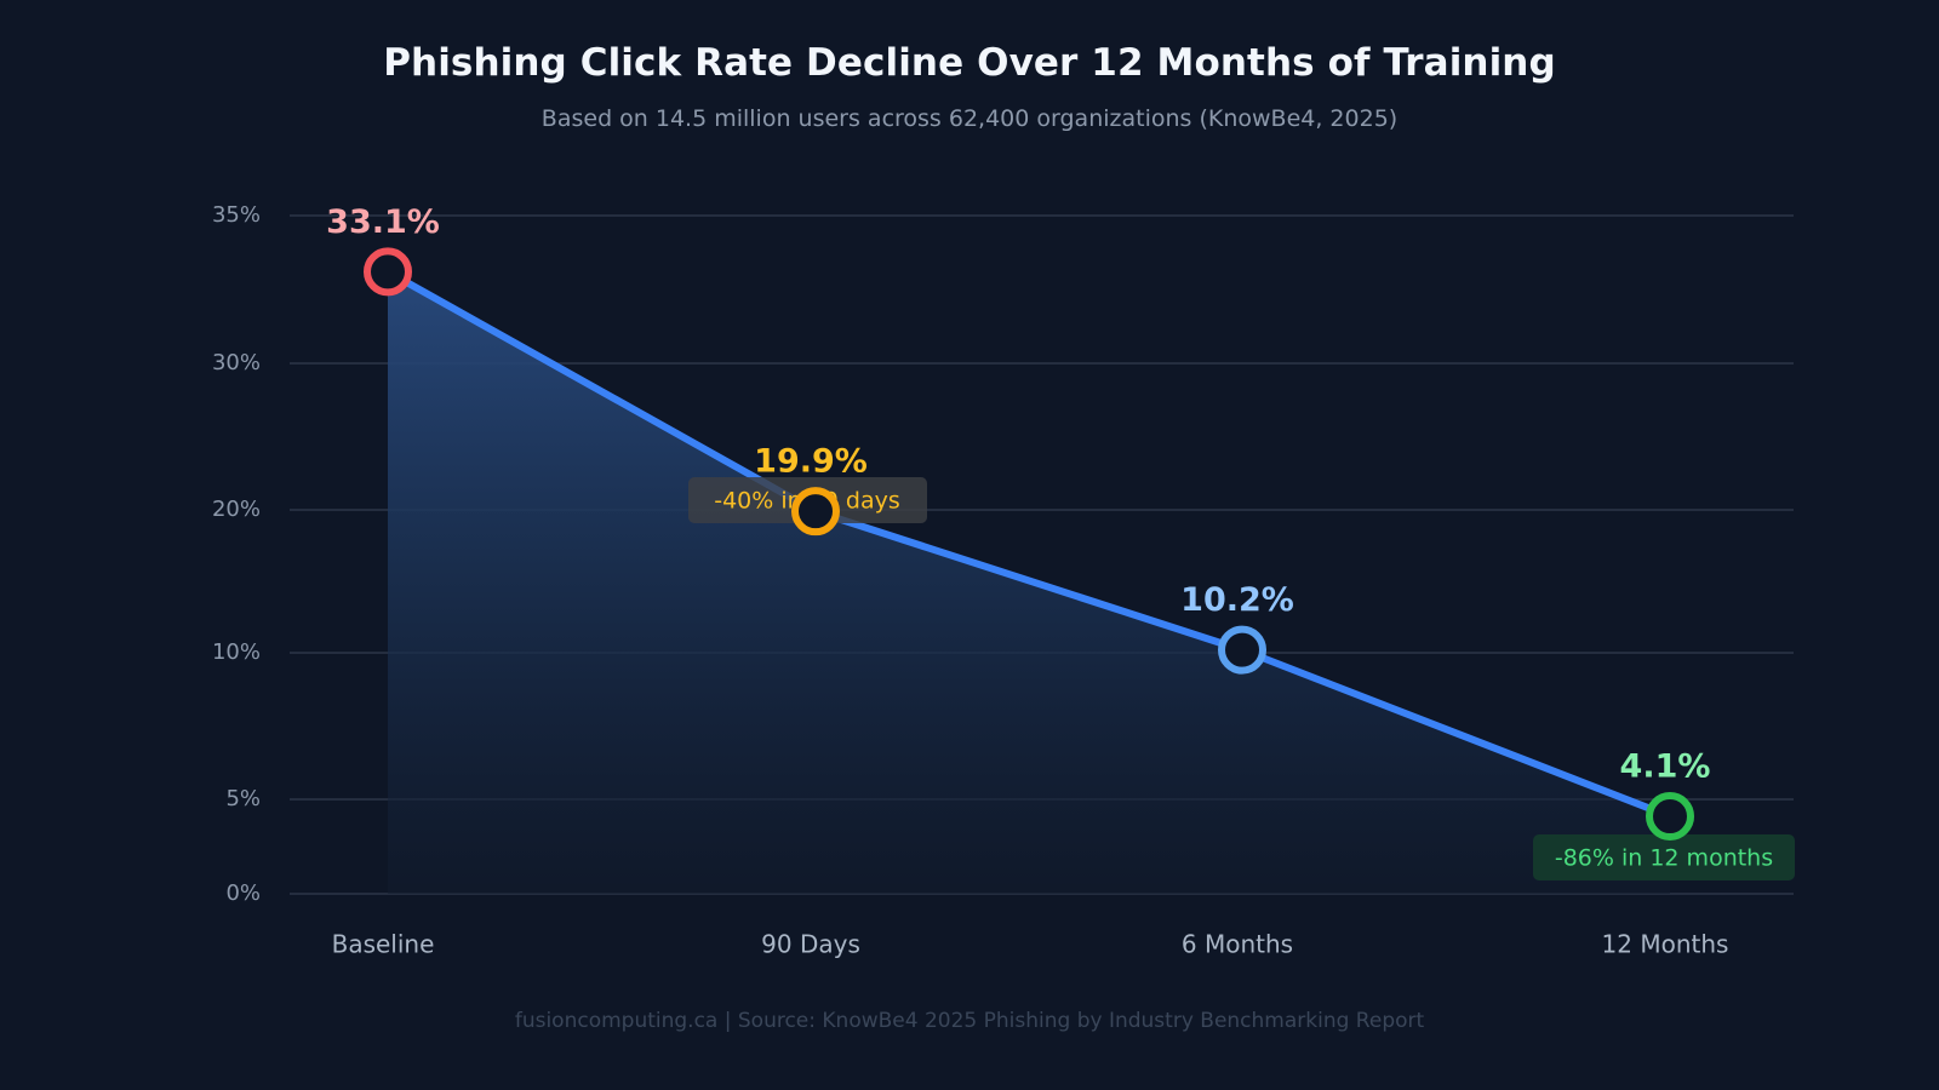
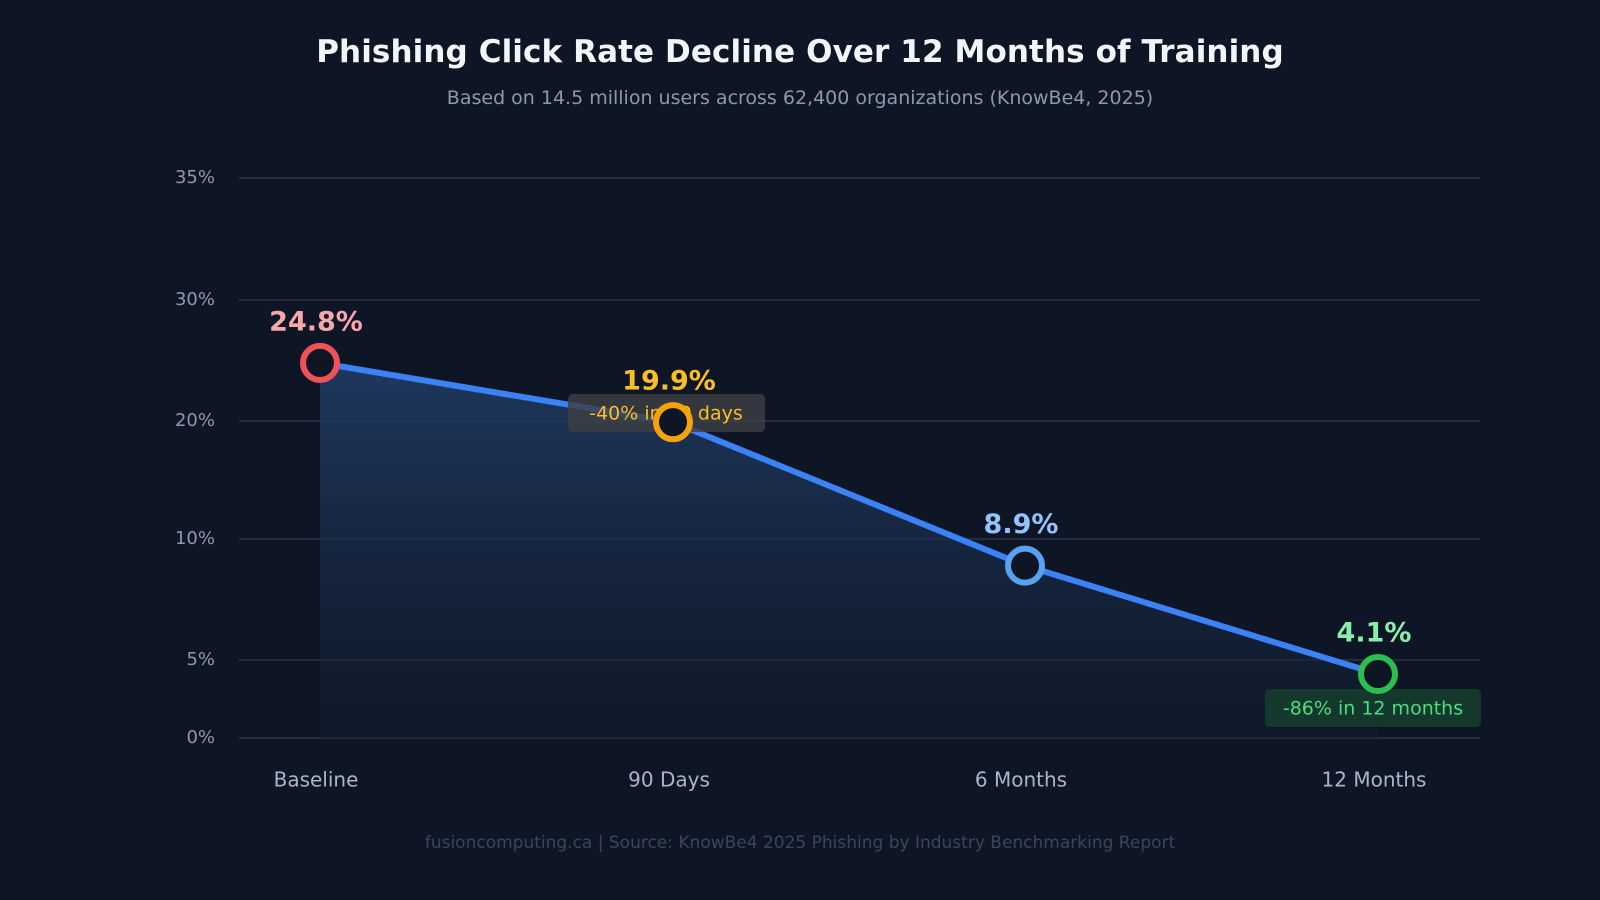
Baseline: 33.1% -> 24.8%
6 Months: 10.2% -> 8.9%
